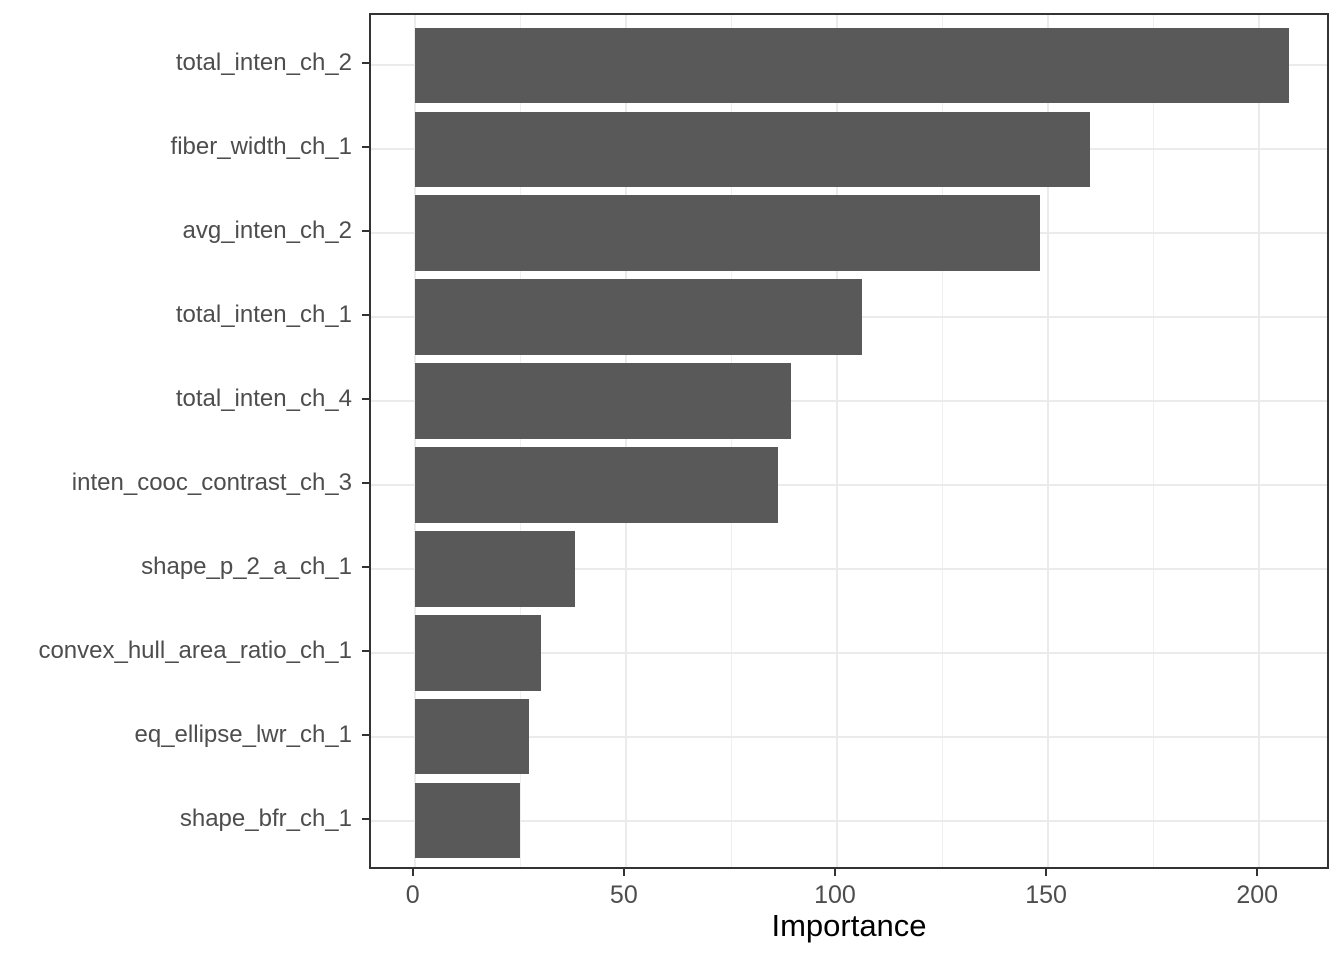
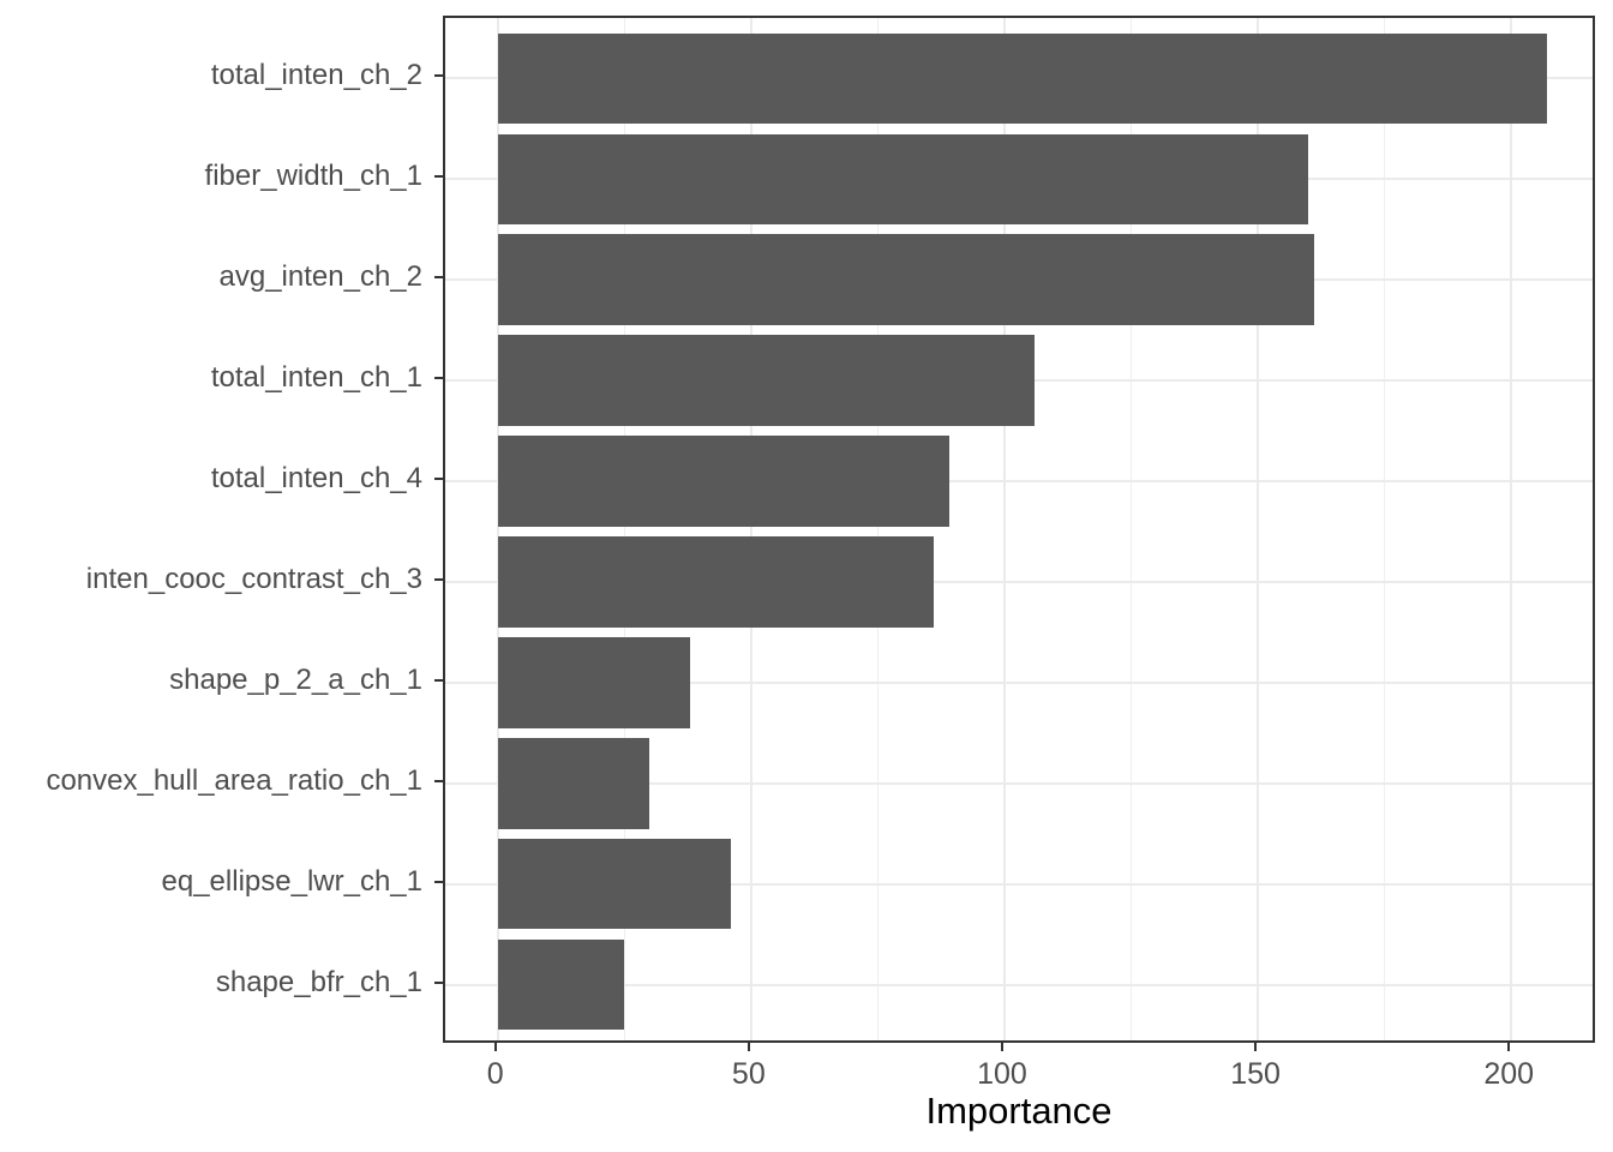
avg_inten_ch_2: 148 -> 161
eq_ellipse_lwr_ch_1: 27 -> 46
